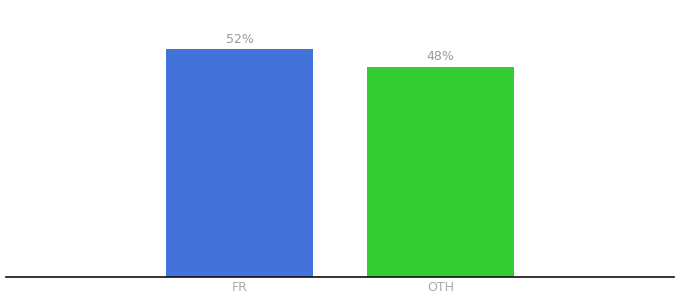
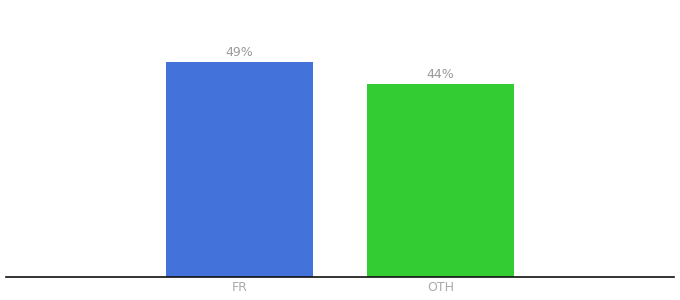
FR: 52% -> 49%
OTH: 48% -> 44%
